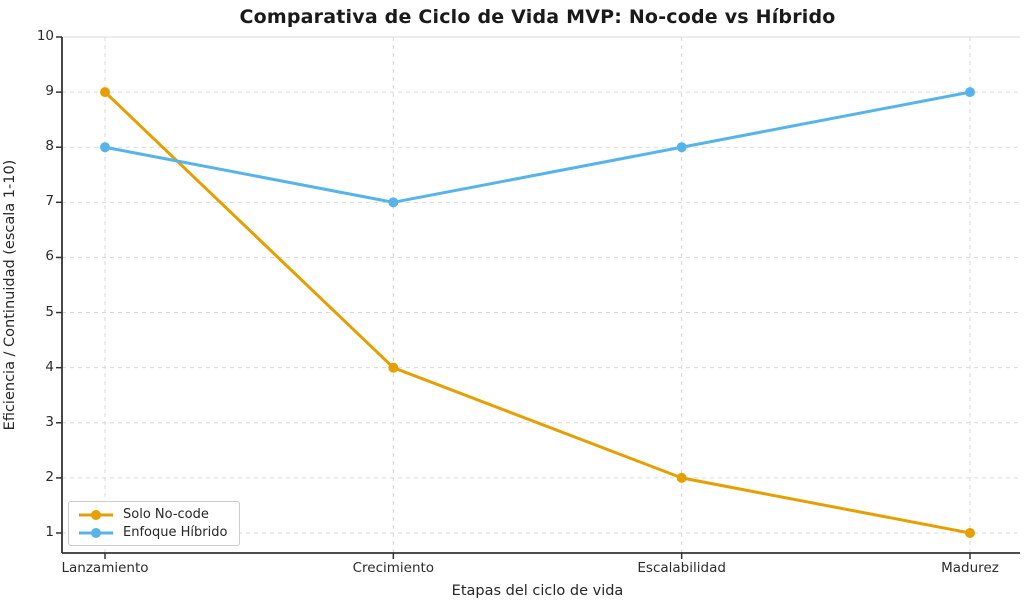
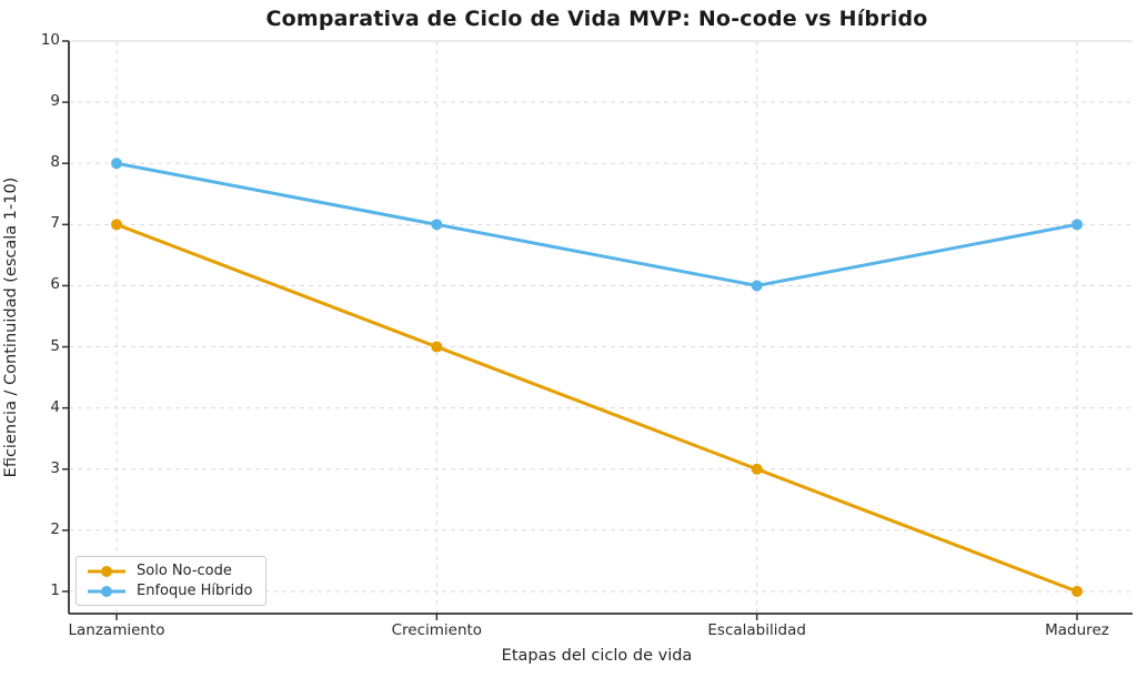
Solo No-code/Lanzamiento: 9 -> 7
Solo No-code/Crecimiento: 4 -> 5
Solo No-code/Escalabilidad: 2 -> 3
Enfoque Híbrido/Escalabilidad: 8 -> 6
Enfoque Híbrido/Madurez: 9 -> 7
